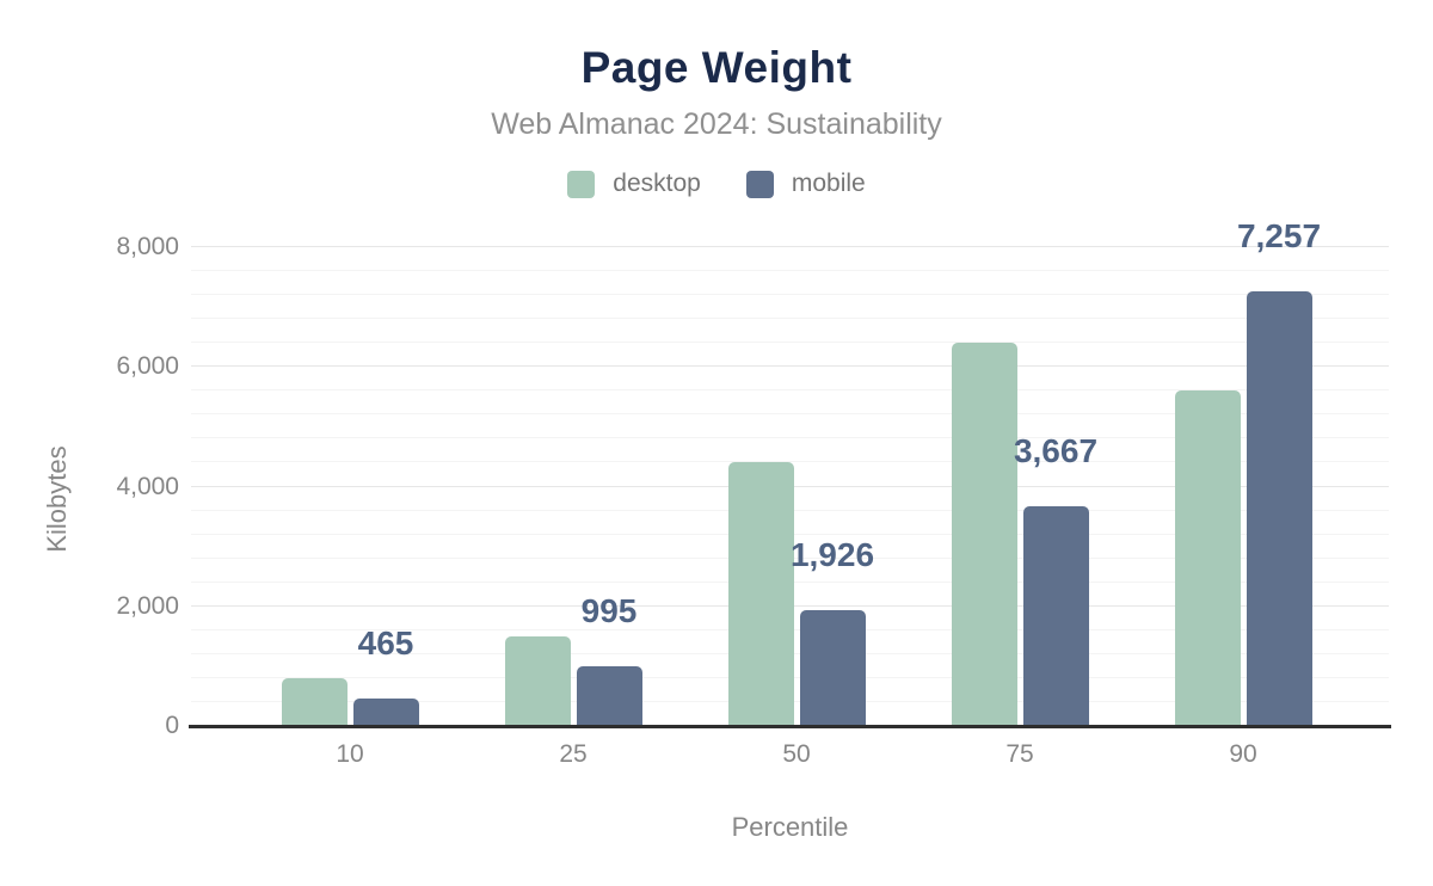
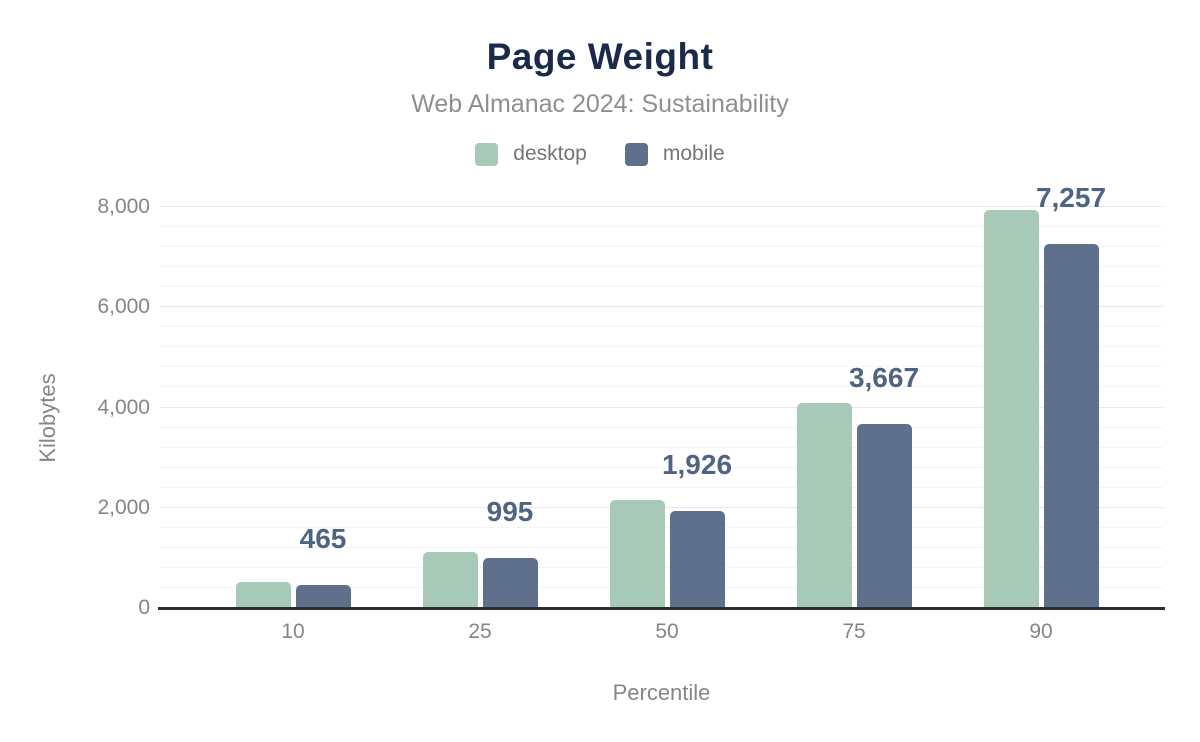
desktop/10: 800 -> 500
desktop/25: 1500 -> 1100
desktop/50: 4400 -> 2200
desktop/75: 6400 -> 4100
desktop/90: 5600 -> 8000
